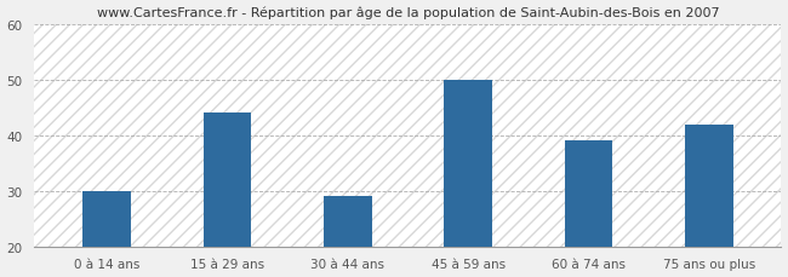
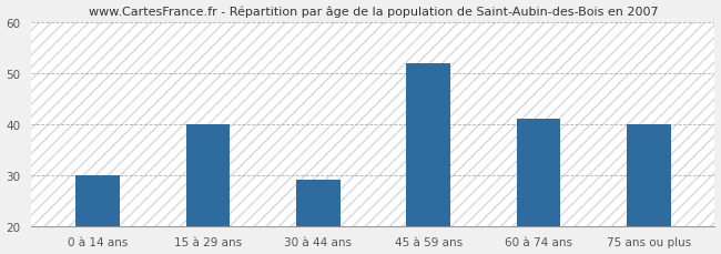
15 à 29 ans: 44 -> 40
45 à 59 ans: 50 -> 52
60 à 74 ans: 39 -> 41
75 ans ou plus: 42 -> 40
